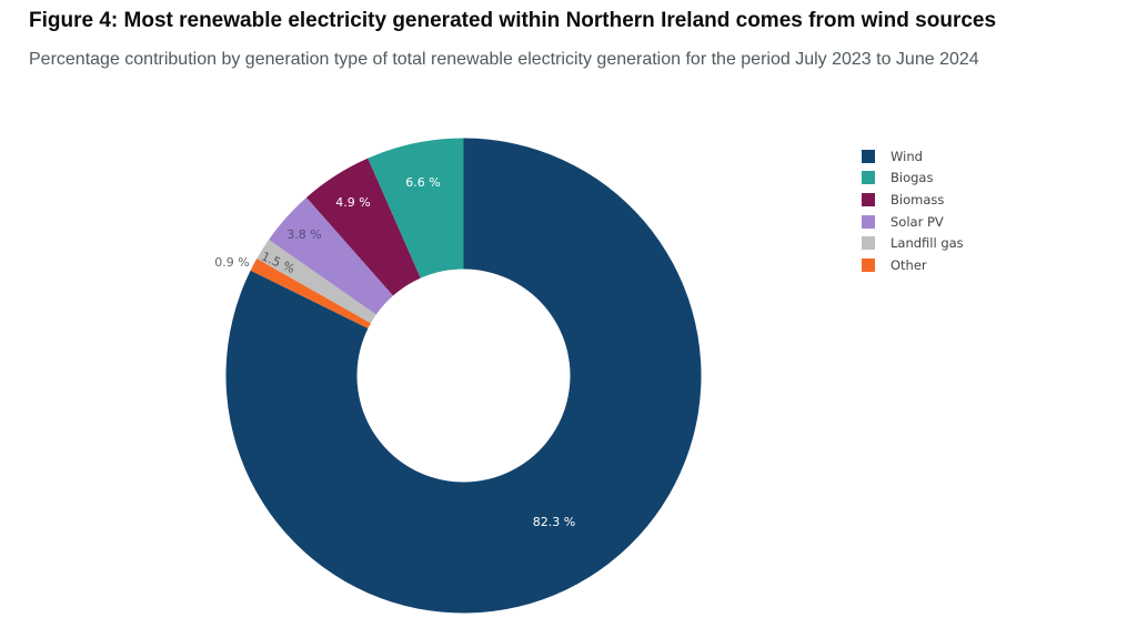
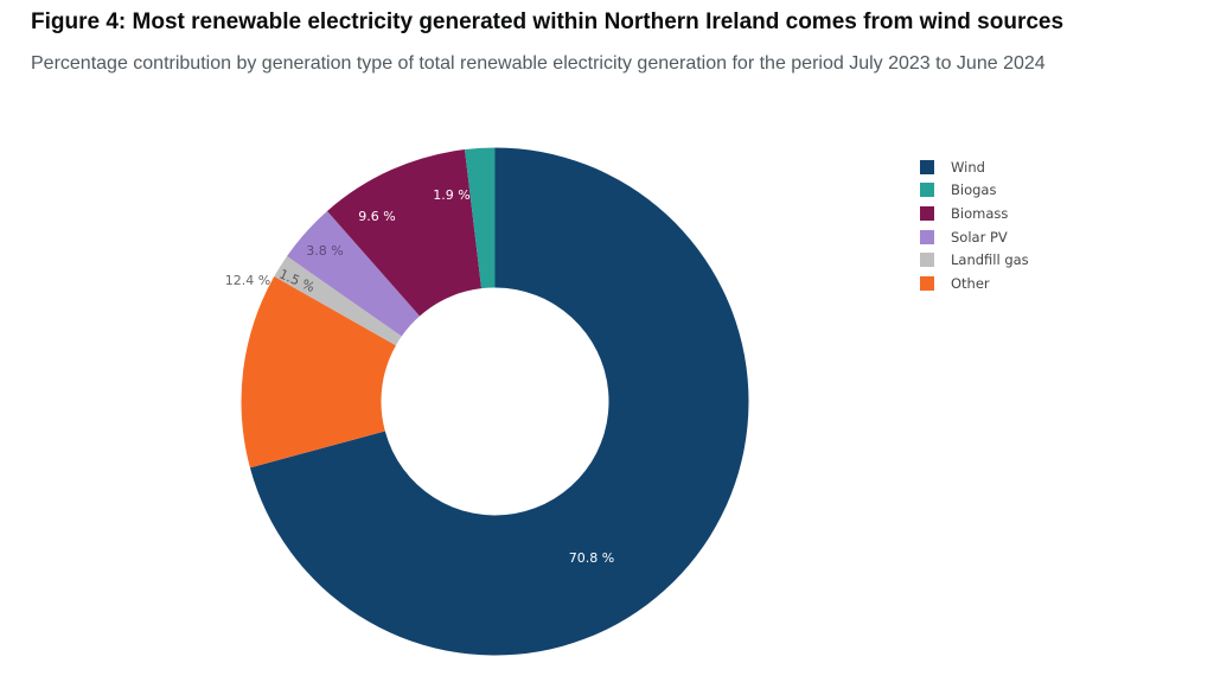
Wind: 82.3 -> 70.8
Other: 0.9 -> 12.4
Biomass: 4.9 -> 9.6
Biogas: 6.6 -> 1.9
